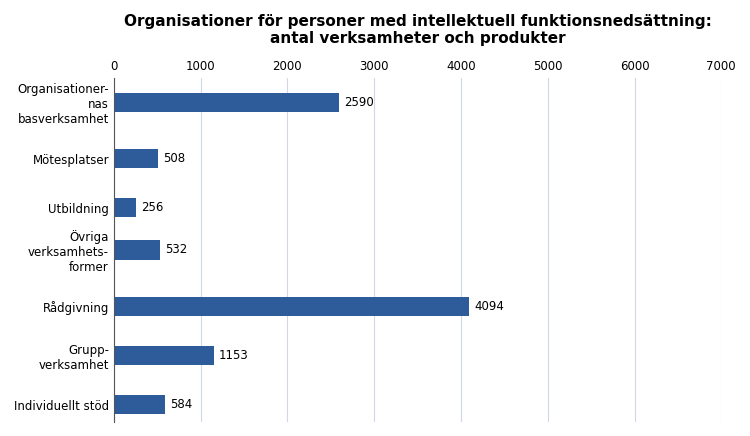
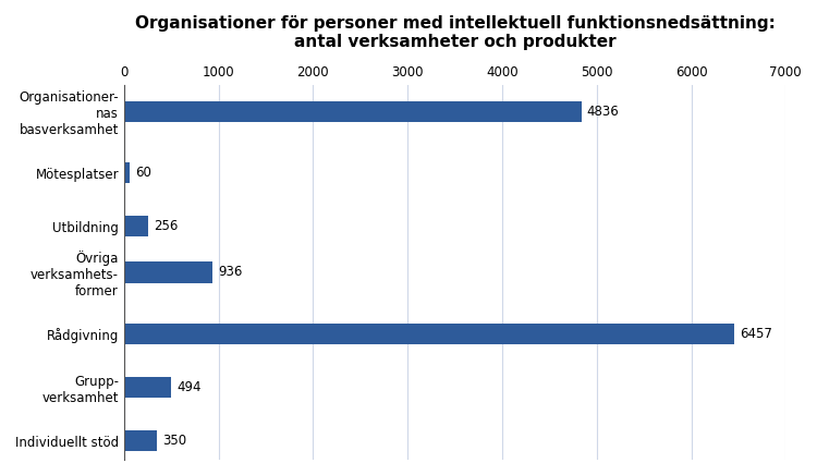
Organisationer- nas basverksamhet: 2590 -> 4836
Mötesplatser: 508 -> 60
Övriga verksamhets- former: 532 -> 936
Rådgivning: 4094 -> 6457
Grupp- verksamhet: 1153 -> 494
Individuellt stöd: 584 -> 350
